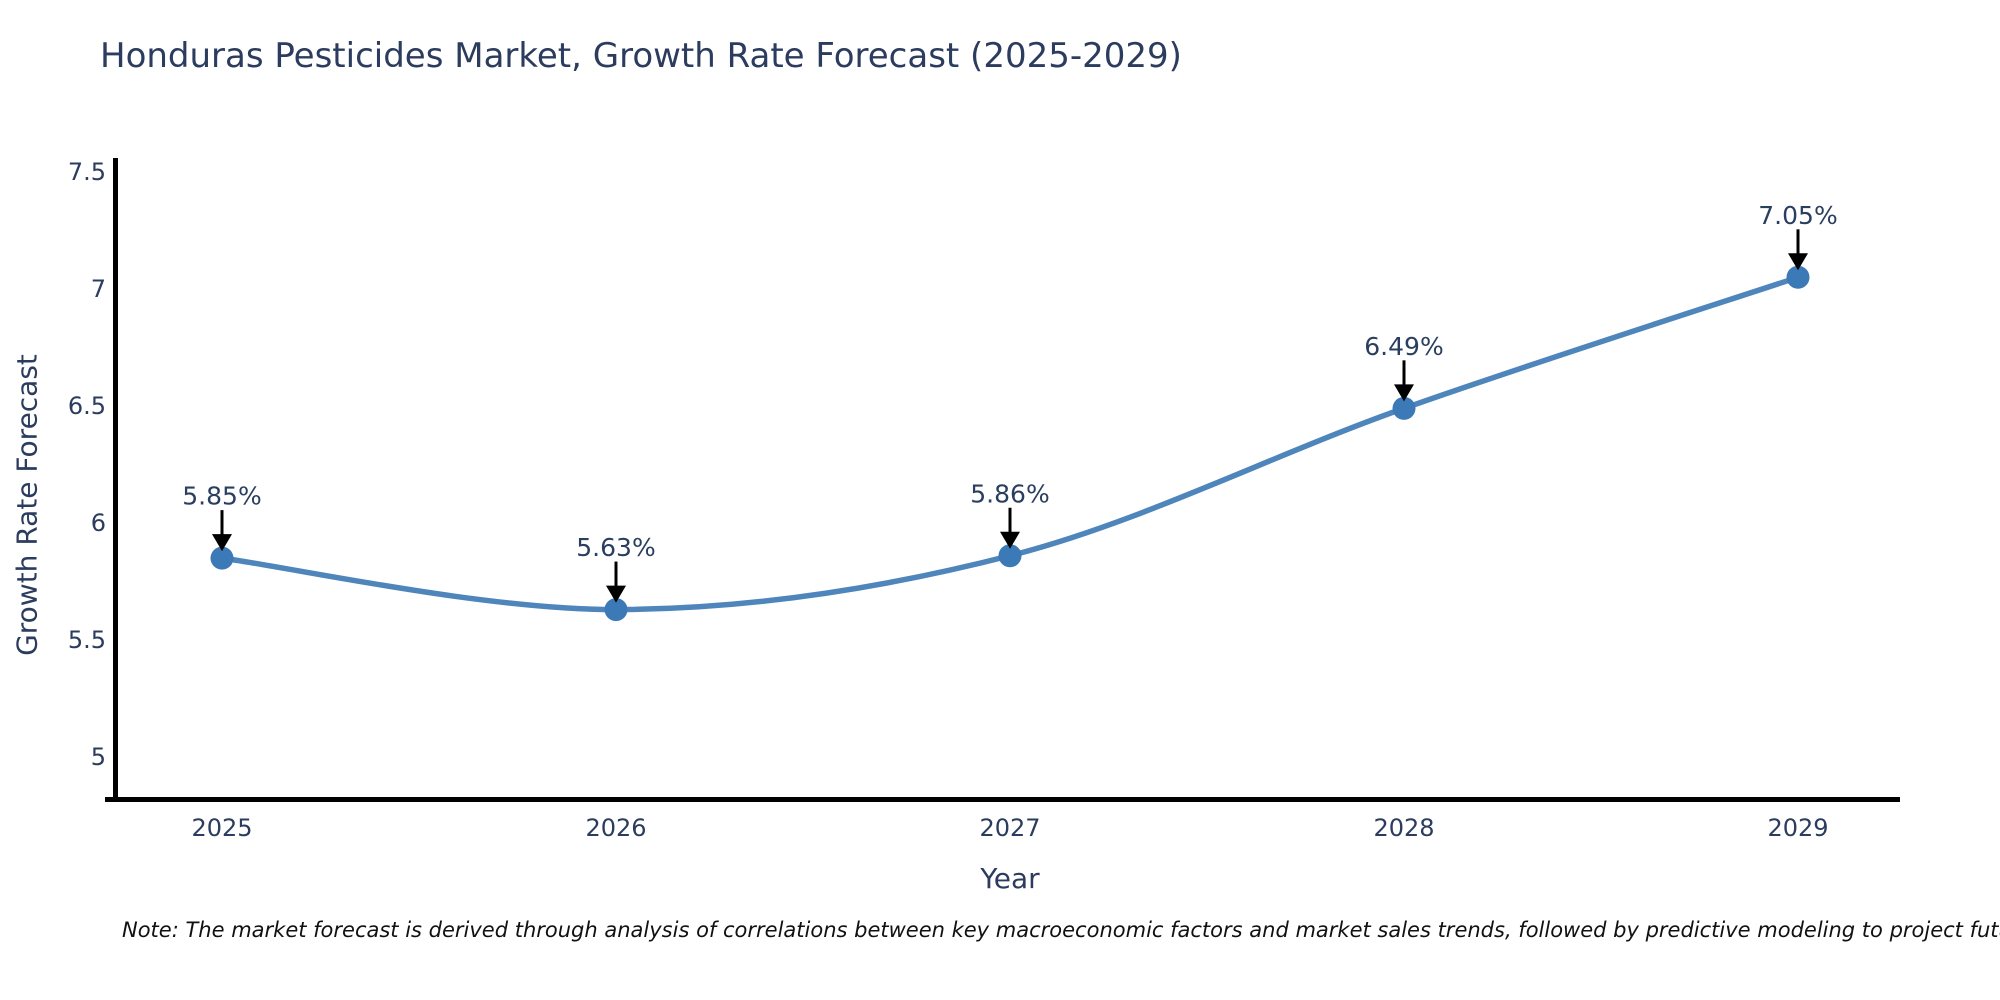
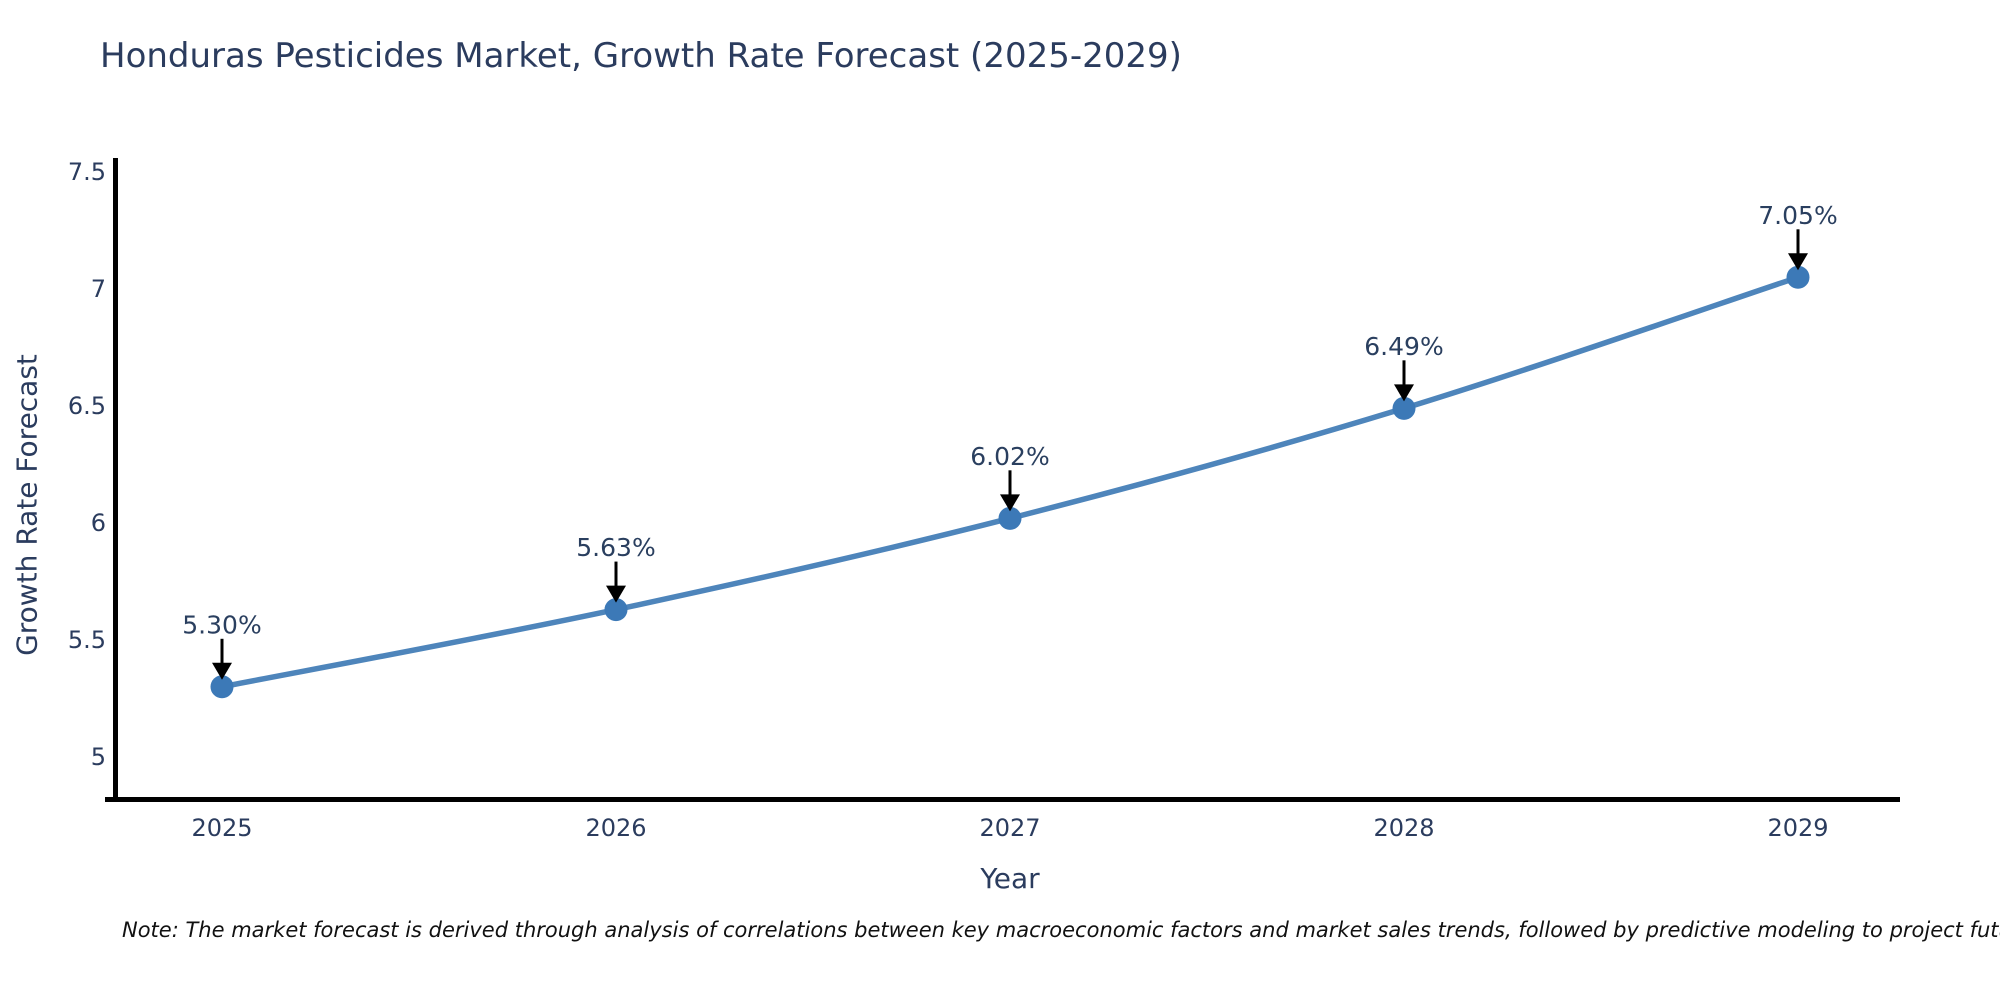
2025: 5.85% -> 5.30%
2027: 5.86% -> 6.02%
